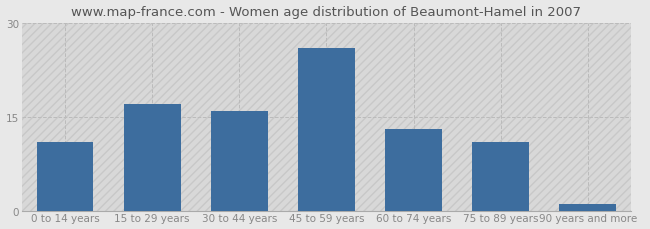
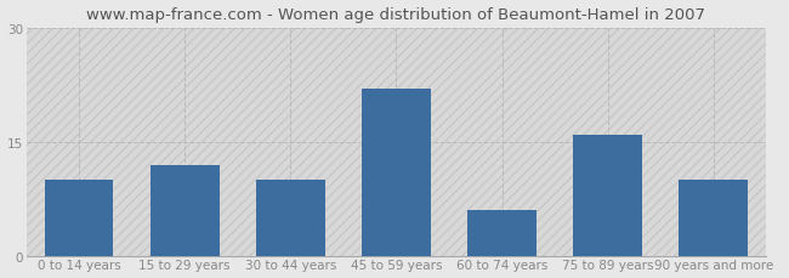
0 to 14 years: 11 -> 10
15 to 29 years: 17 -> 12
30 to 44 years: 16 -> 10
45 to 59 years: 26 -> 22
60 to 74 years: 13 -> 6
75 to 89 years: 11 -> 16
90 years and more: 1 -> 10
